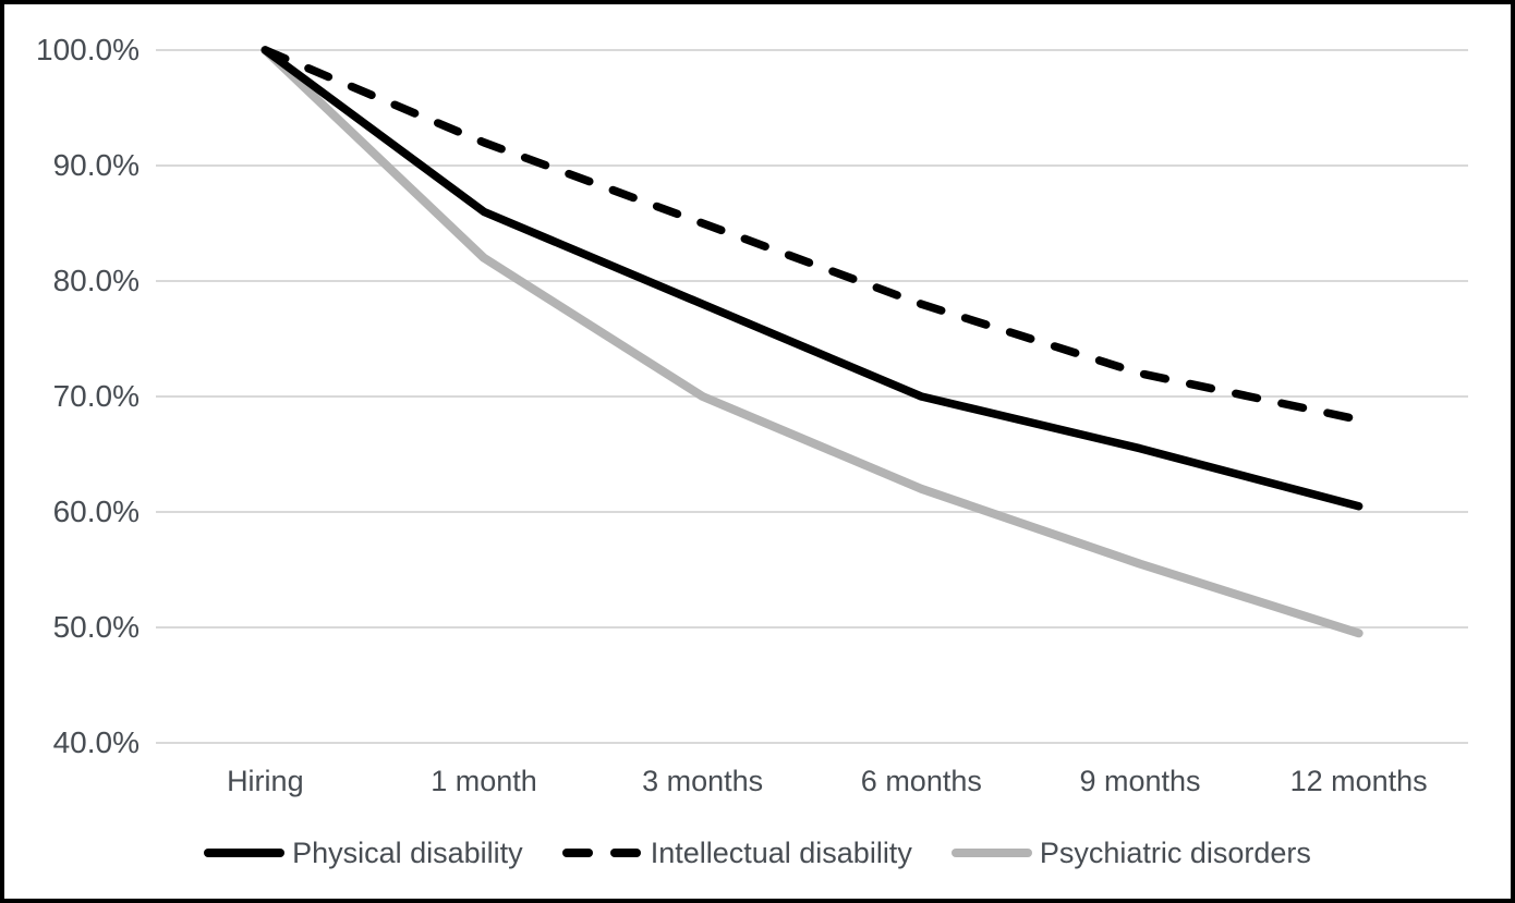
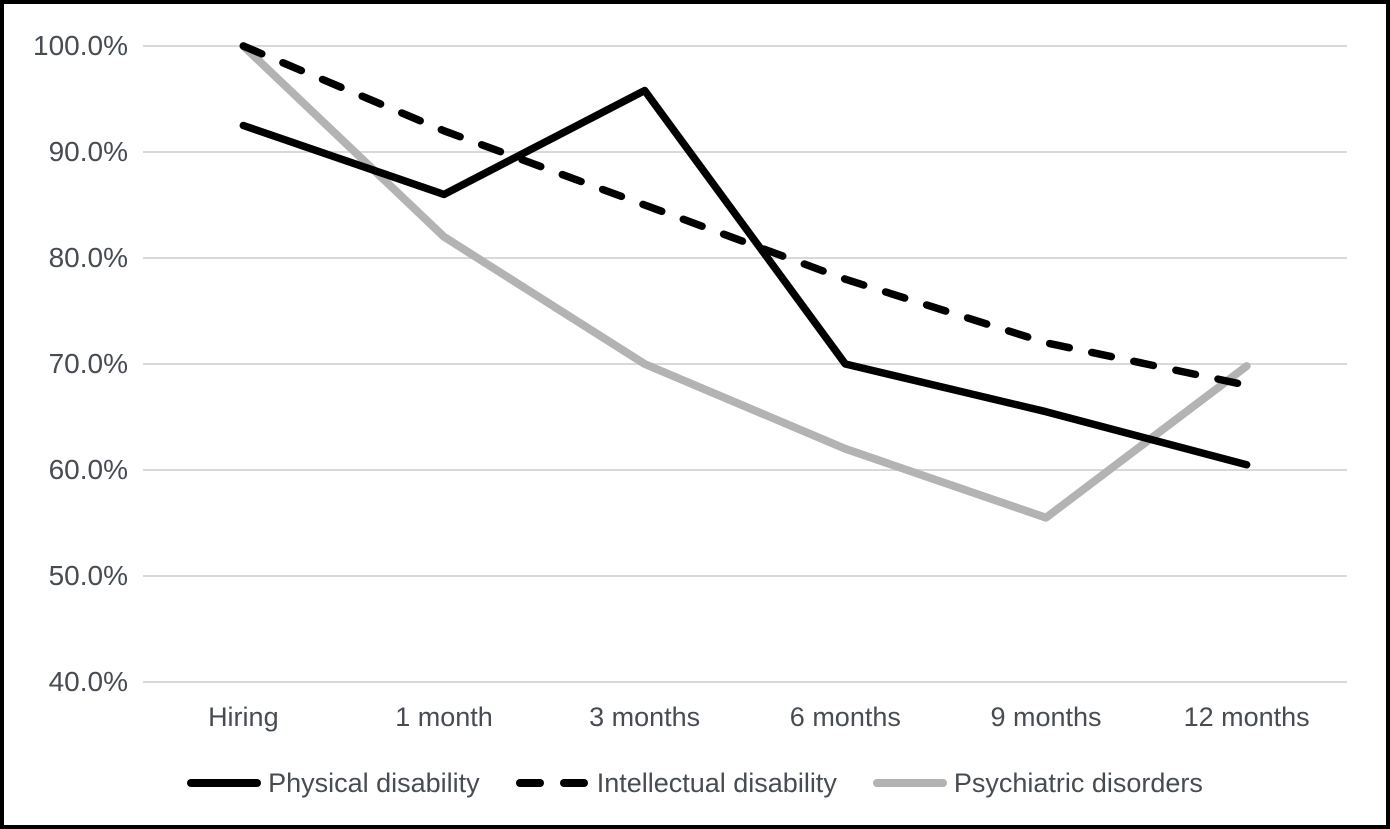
Physical disability/Hiring: 100.0% -> 92.5%
Physical disability/3 months: 78.0% -> 95.8%
Psychiatric disorders/12 months: 49.5% -> 69.8%
